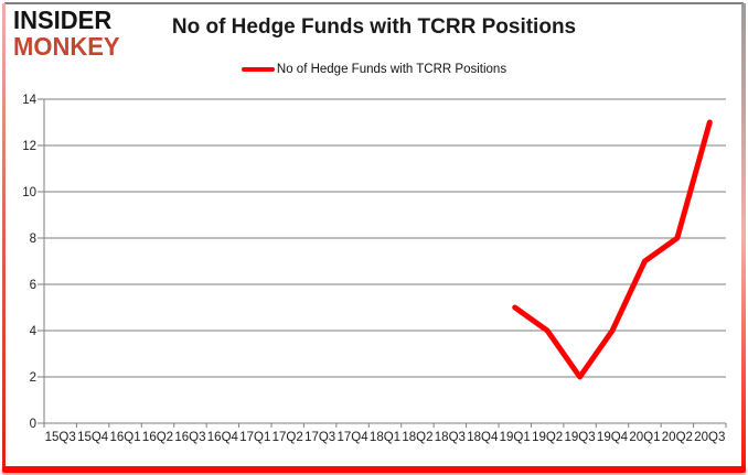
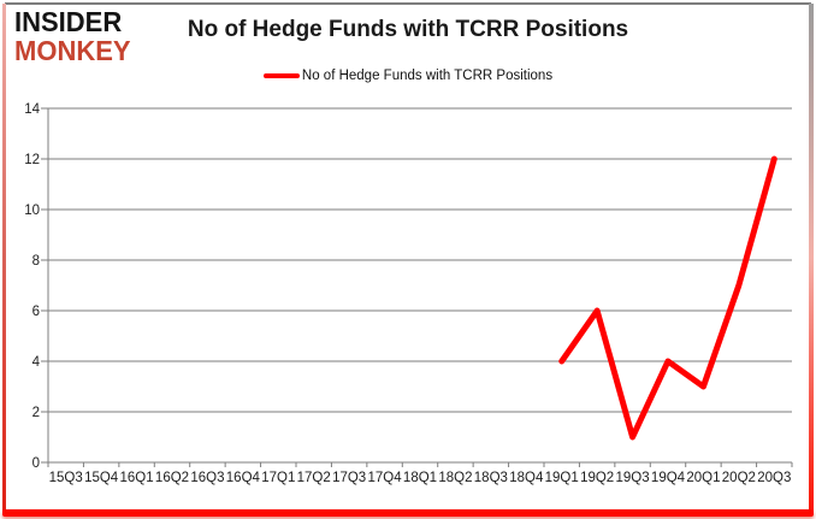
19Q1: 5 -> 4
19Q2: 4 -> 6
19Q3: 2 -> 1
20Q1: 7 -> 3
20Q2: 8 -> 7
20Q3: 13 -> 12
